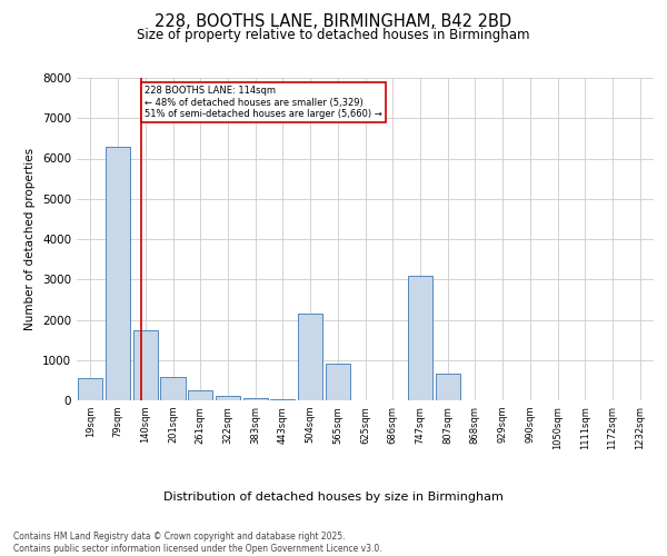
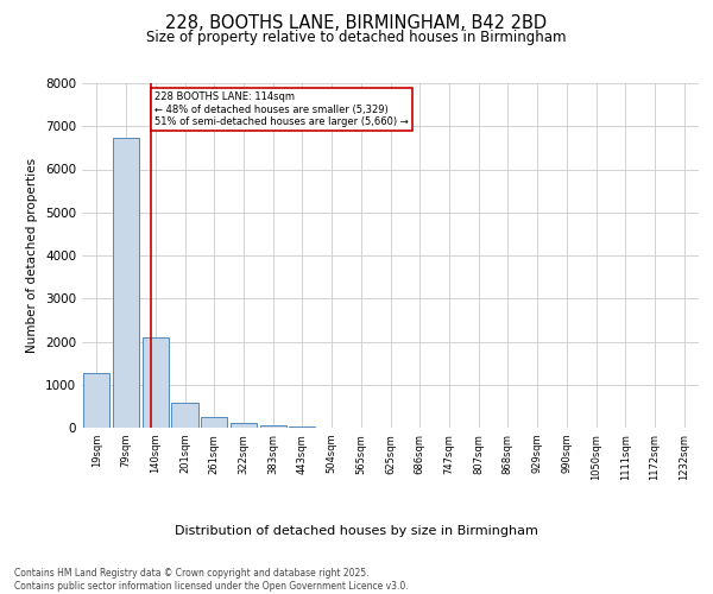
19sqm: 550 -> 1270
79sqm: 6300 -> 6720
140sqm: 1750 -> 2100
504sqm: 2150 -> 10
565sqm: 900 -> 0
747sqm: 3100 -> 0
807sqm: 650 -> 0
